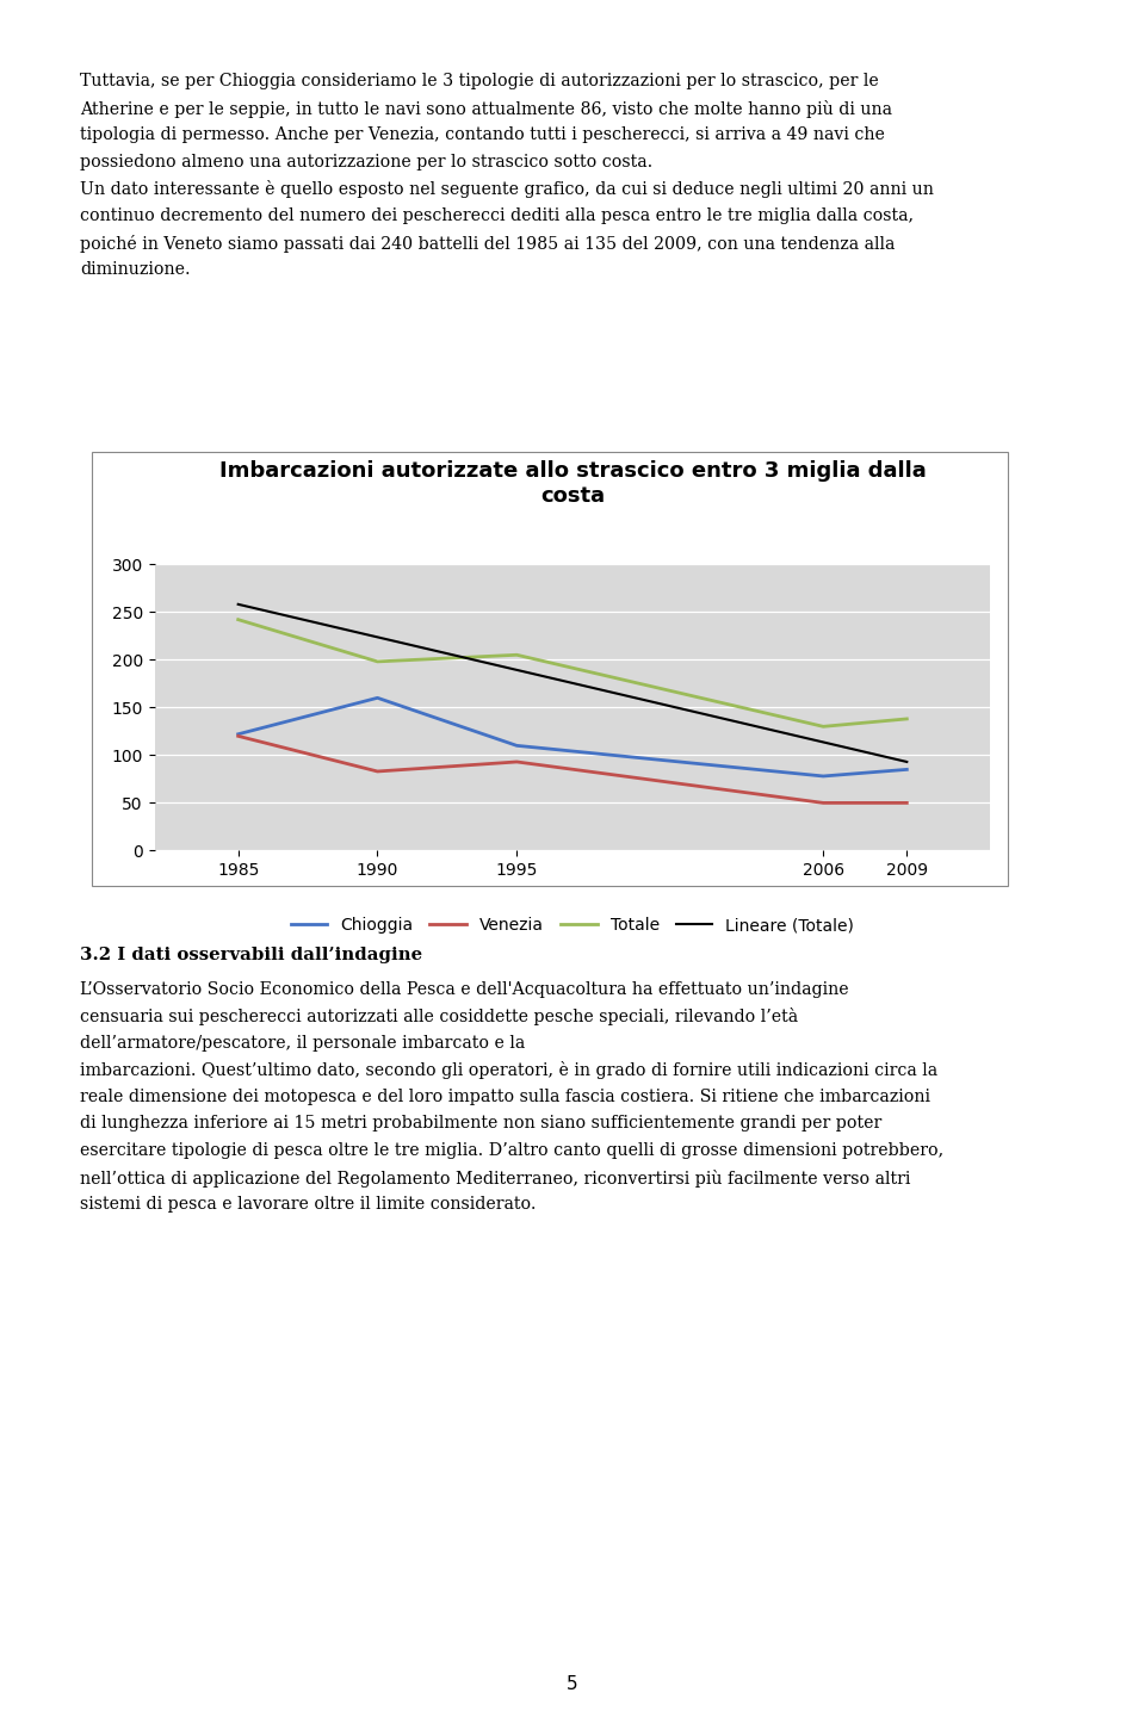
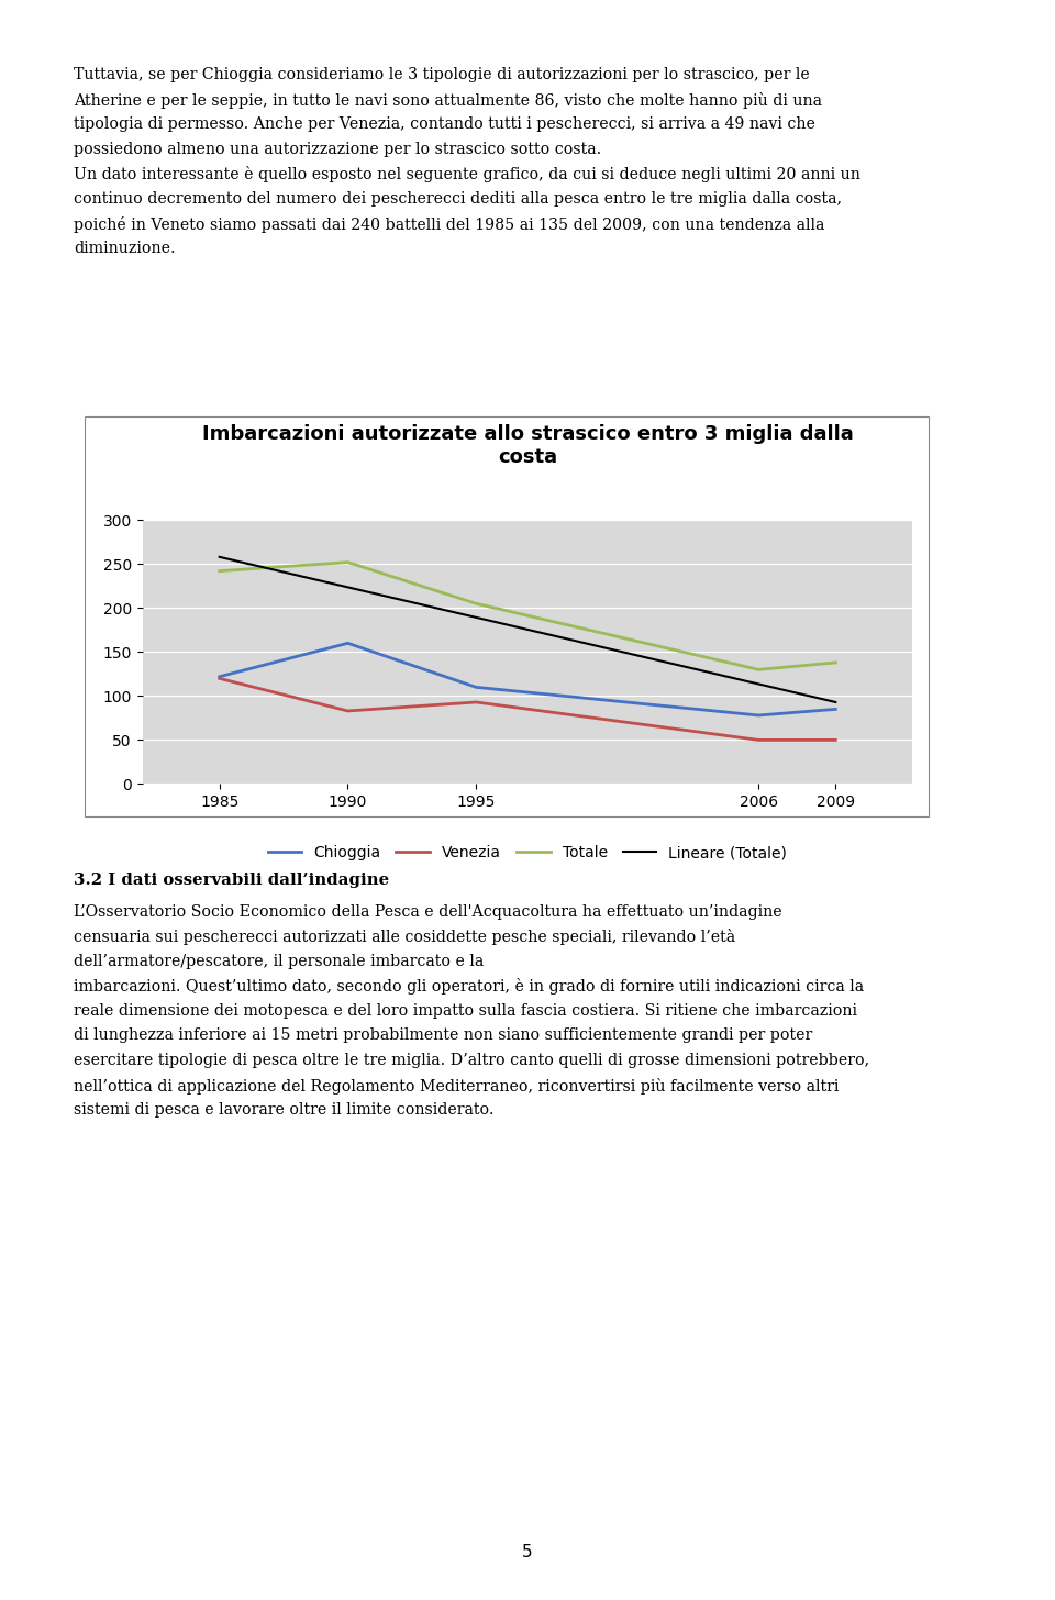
Totale/1990: 198 -> 252
